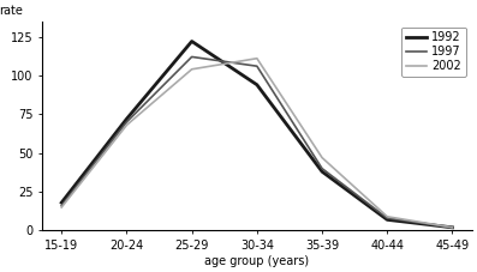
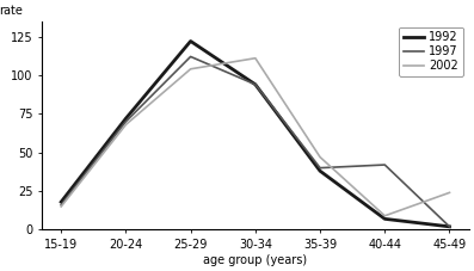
1997/30-34: 106 -> 94
1997/40-44: 8 -> 42
2002/45-49: 2 -> 24
